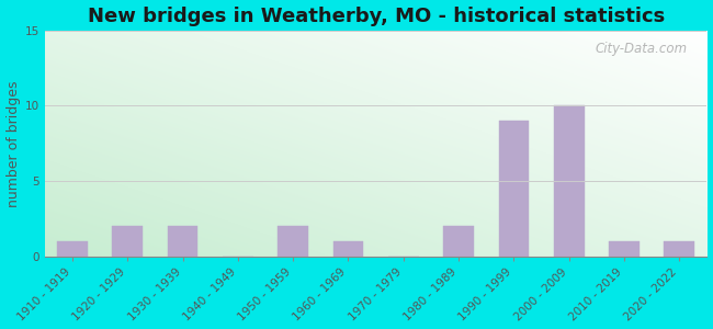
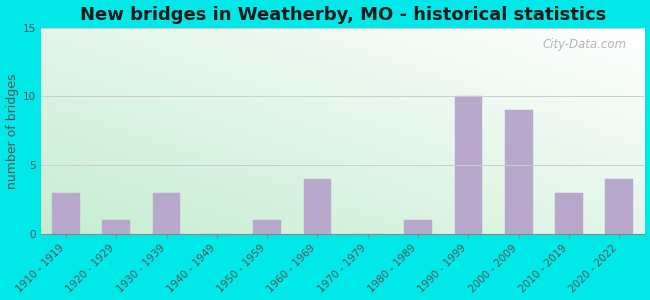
1910 - 1919: 1 -> 3
1920 - 1929: 2 -> 1
1930 - 1939: 2 -> 3
1950 - 1959: 2 -> 1
1960 - 1969: 1 -> 4
1980 - 1989: 2 -> 1
1990 - 1999: 9 -> 10
2000 - 2009: 10 -> 9
2010 - 2019: 1 -> 3
2020 - 2022: 1 -> 4
